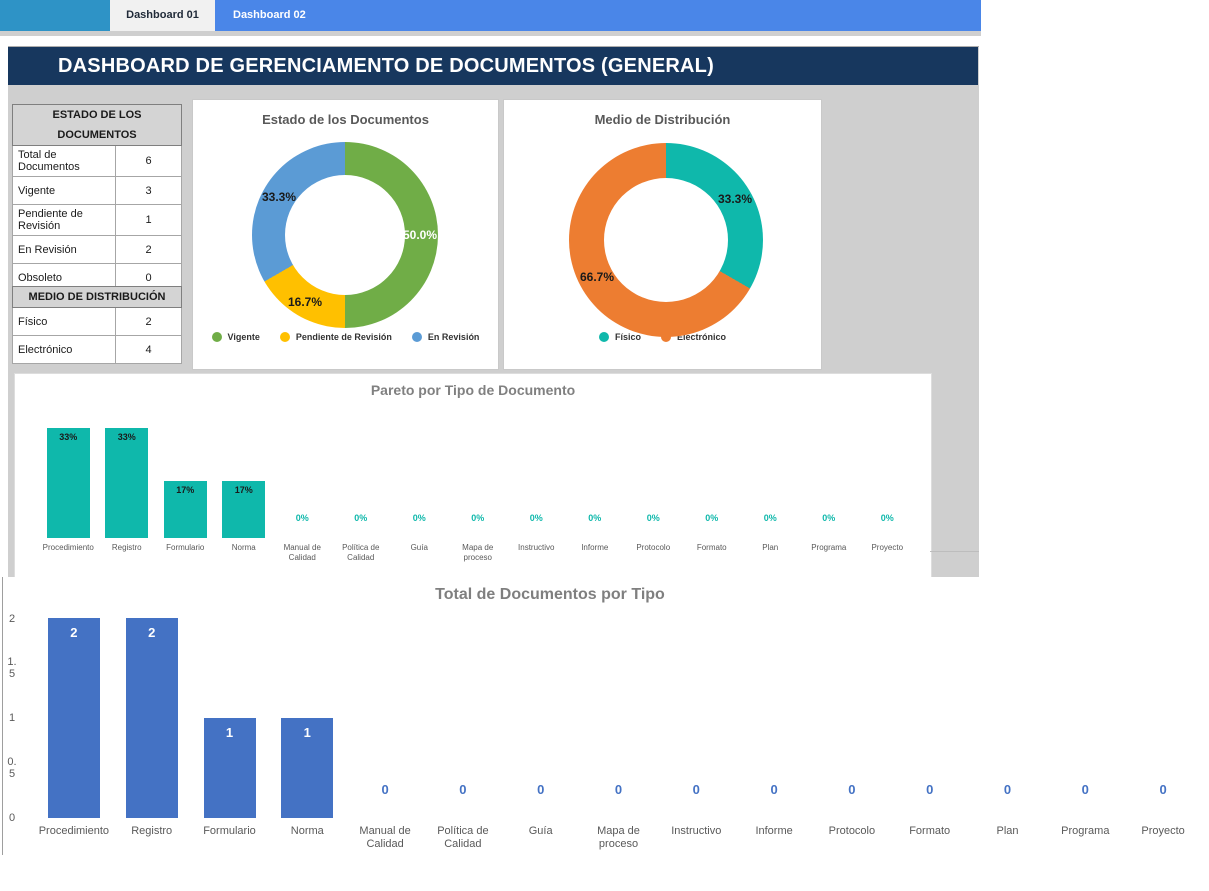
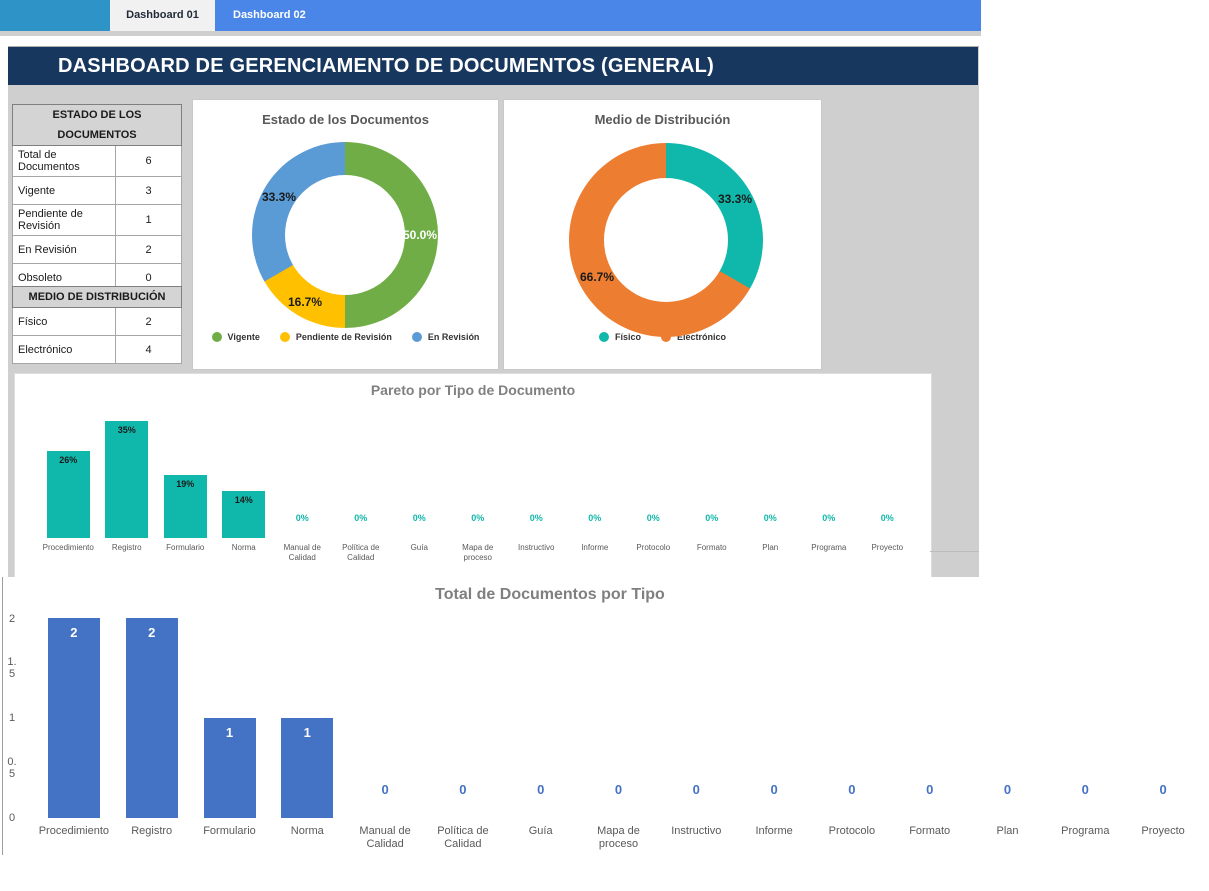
Pareto por Tipo de Documento/Procedimiento: 33% -> 26%
Pareto por Tipo de Documento/Registro: 33% -> 35%
Pareto por Tipo de Documento/Formulario: 17% -> 19%
Pareto por Tipo de Documento/Norma: 17% -> 14%
